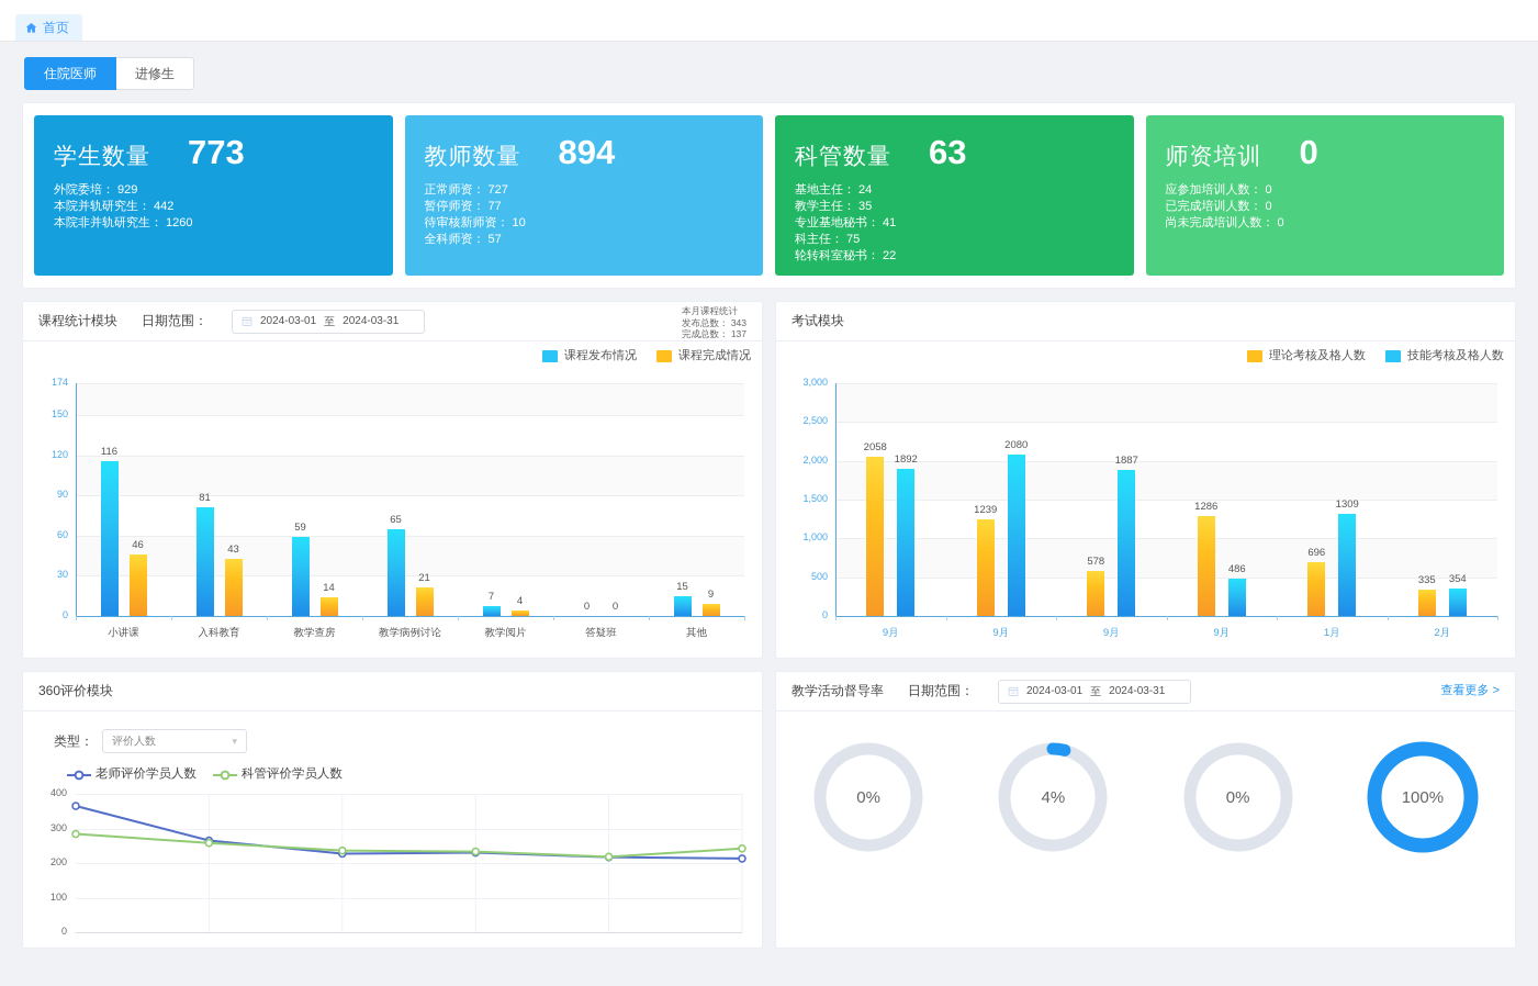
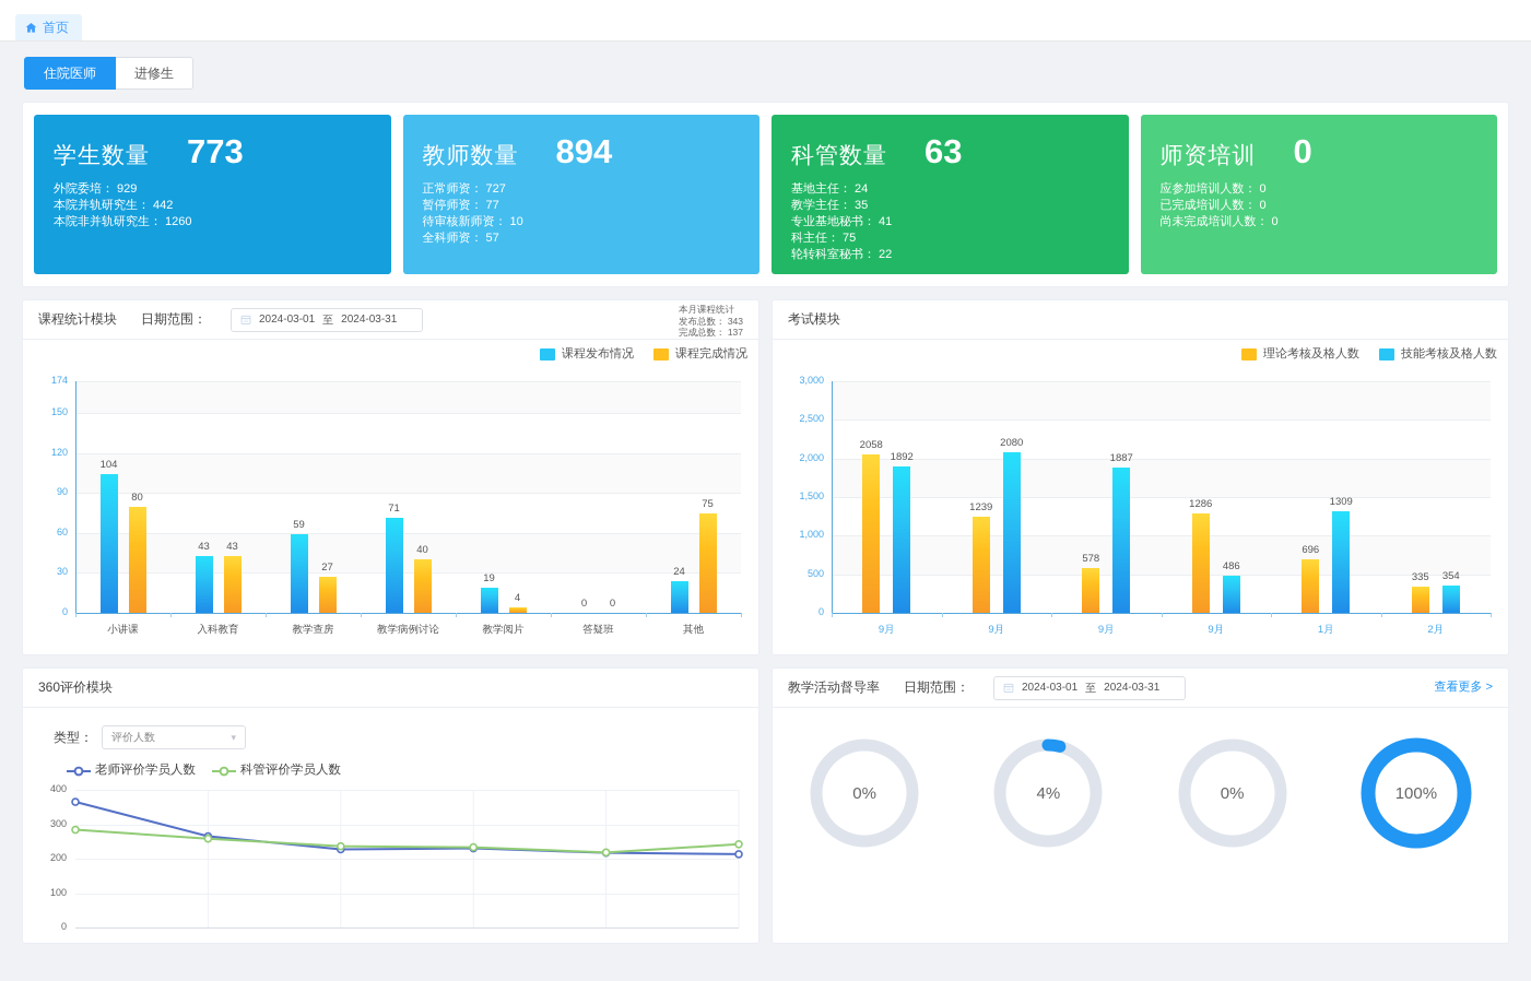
课程统计模块/课程发布情况/小讲课: 116 -> 104
课程统计模块/课程完成情况/小讲课: 46 -> 80
课程统计模块/课程发布情况/入科教育: 81 -> 43
课程统计模块/课程完成情况/教学查房: 14 -> 27
课程统计模块/课程发布情况/教学病例讨论: 65 -> 71
课程统计模块/课程完成情况/教学病例讨论: 21 -> 40
课程统计模块/课程发布情况/教学阅片: 7 -> 19
课程统计模块/课程发布情况/其他: 15 -> 24
课程统计模块/课程完成情况/其他: 9 -> 75
